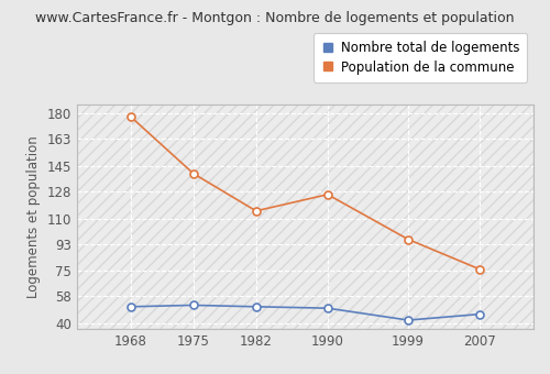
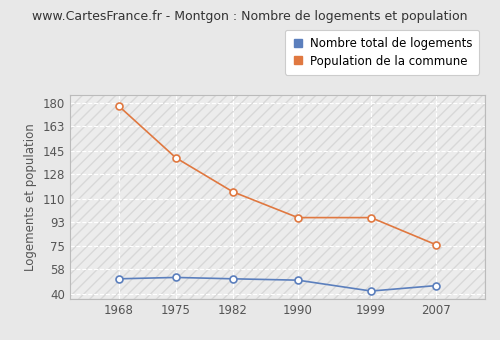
Population de la commune/1990: 126 -> 96
